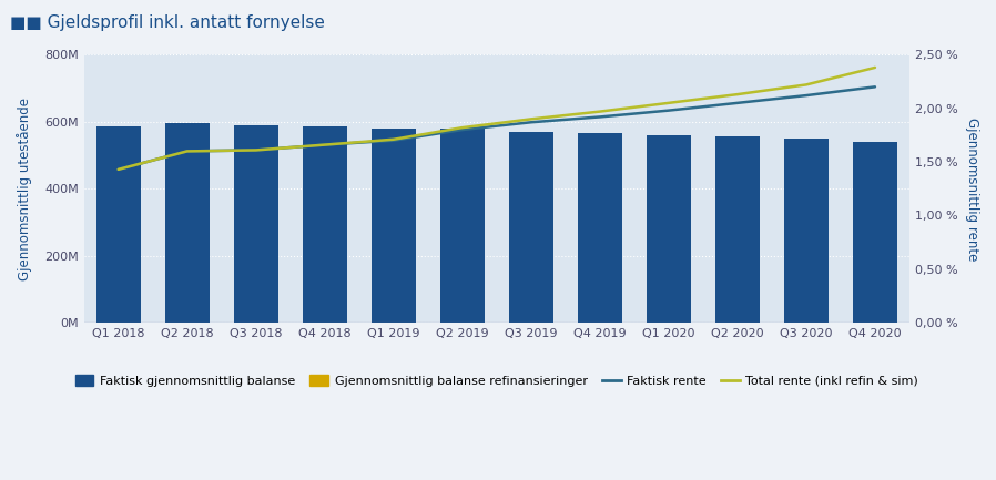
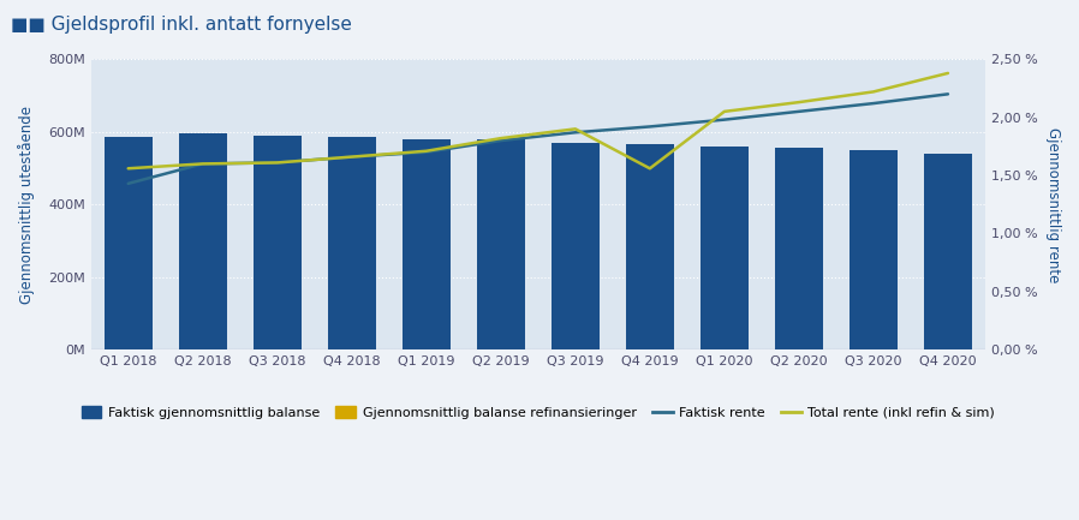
Total rente (inkl refin & sim)/Q1 2018: 1,43 % -> 1,56 %
Total rente (inkl refin & sim)/Q4 2019: 1,97 % -> 1,56 %
